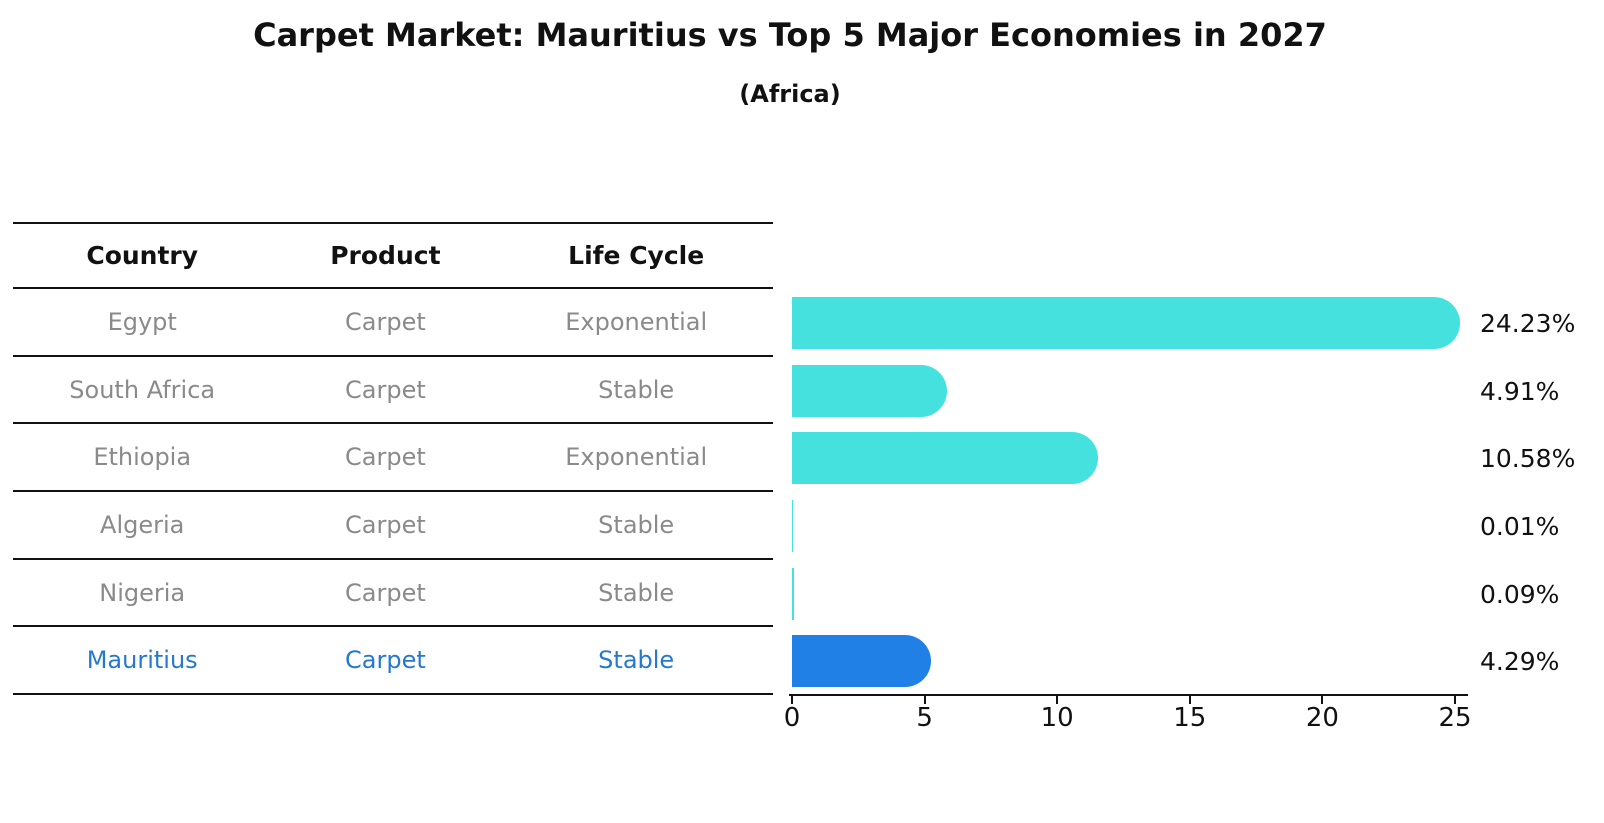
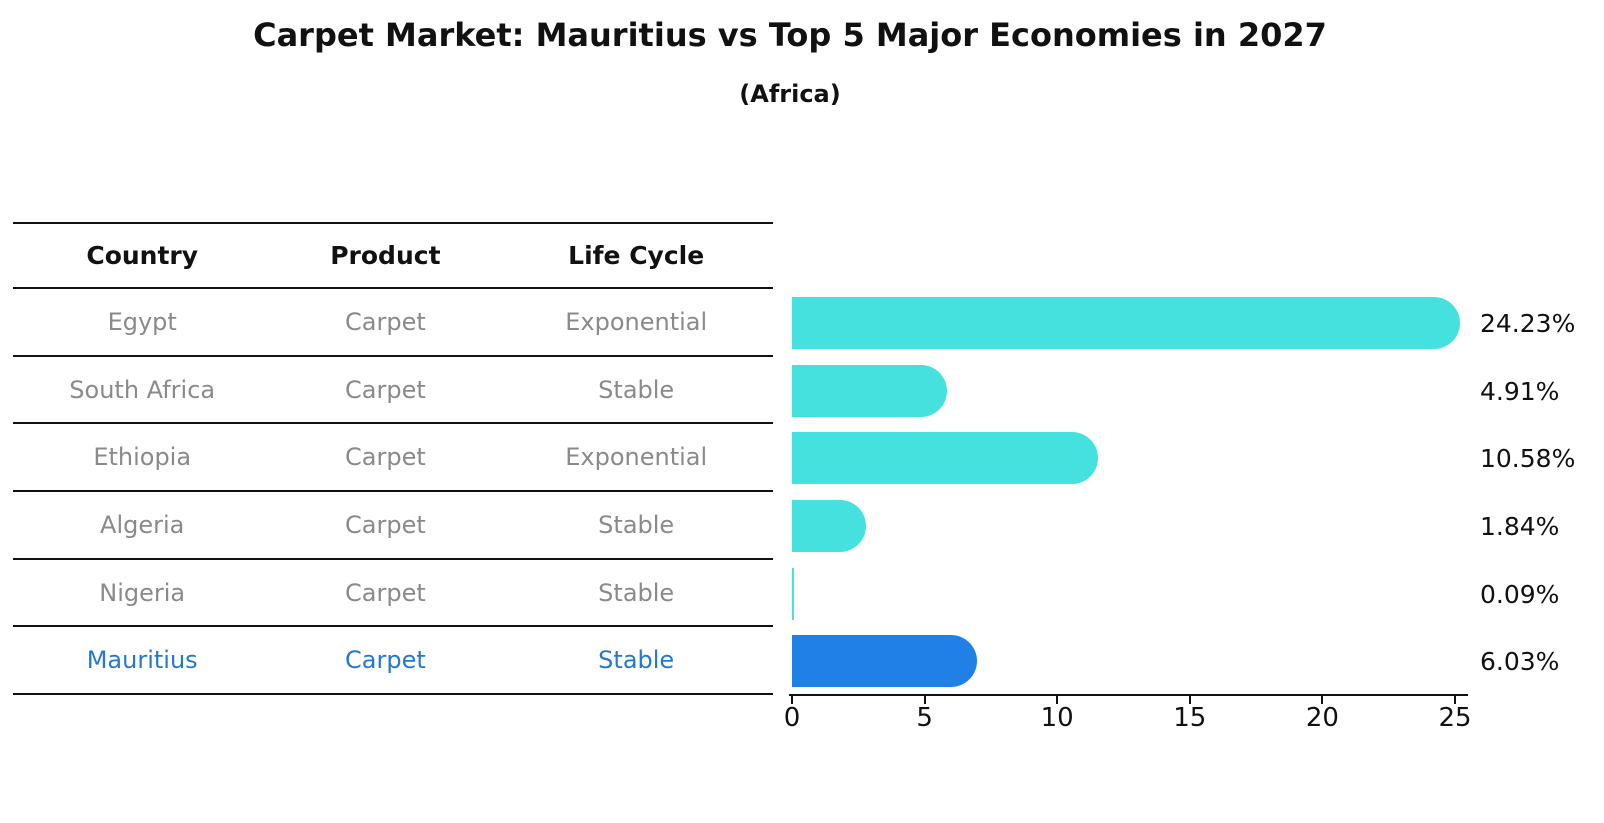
Algeria: 0.01% -> 1.84%
Mauritius: 4.29% -> 6.03%
